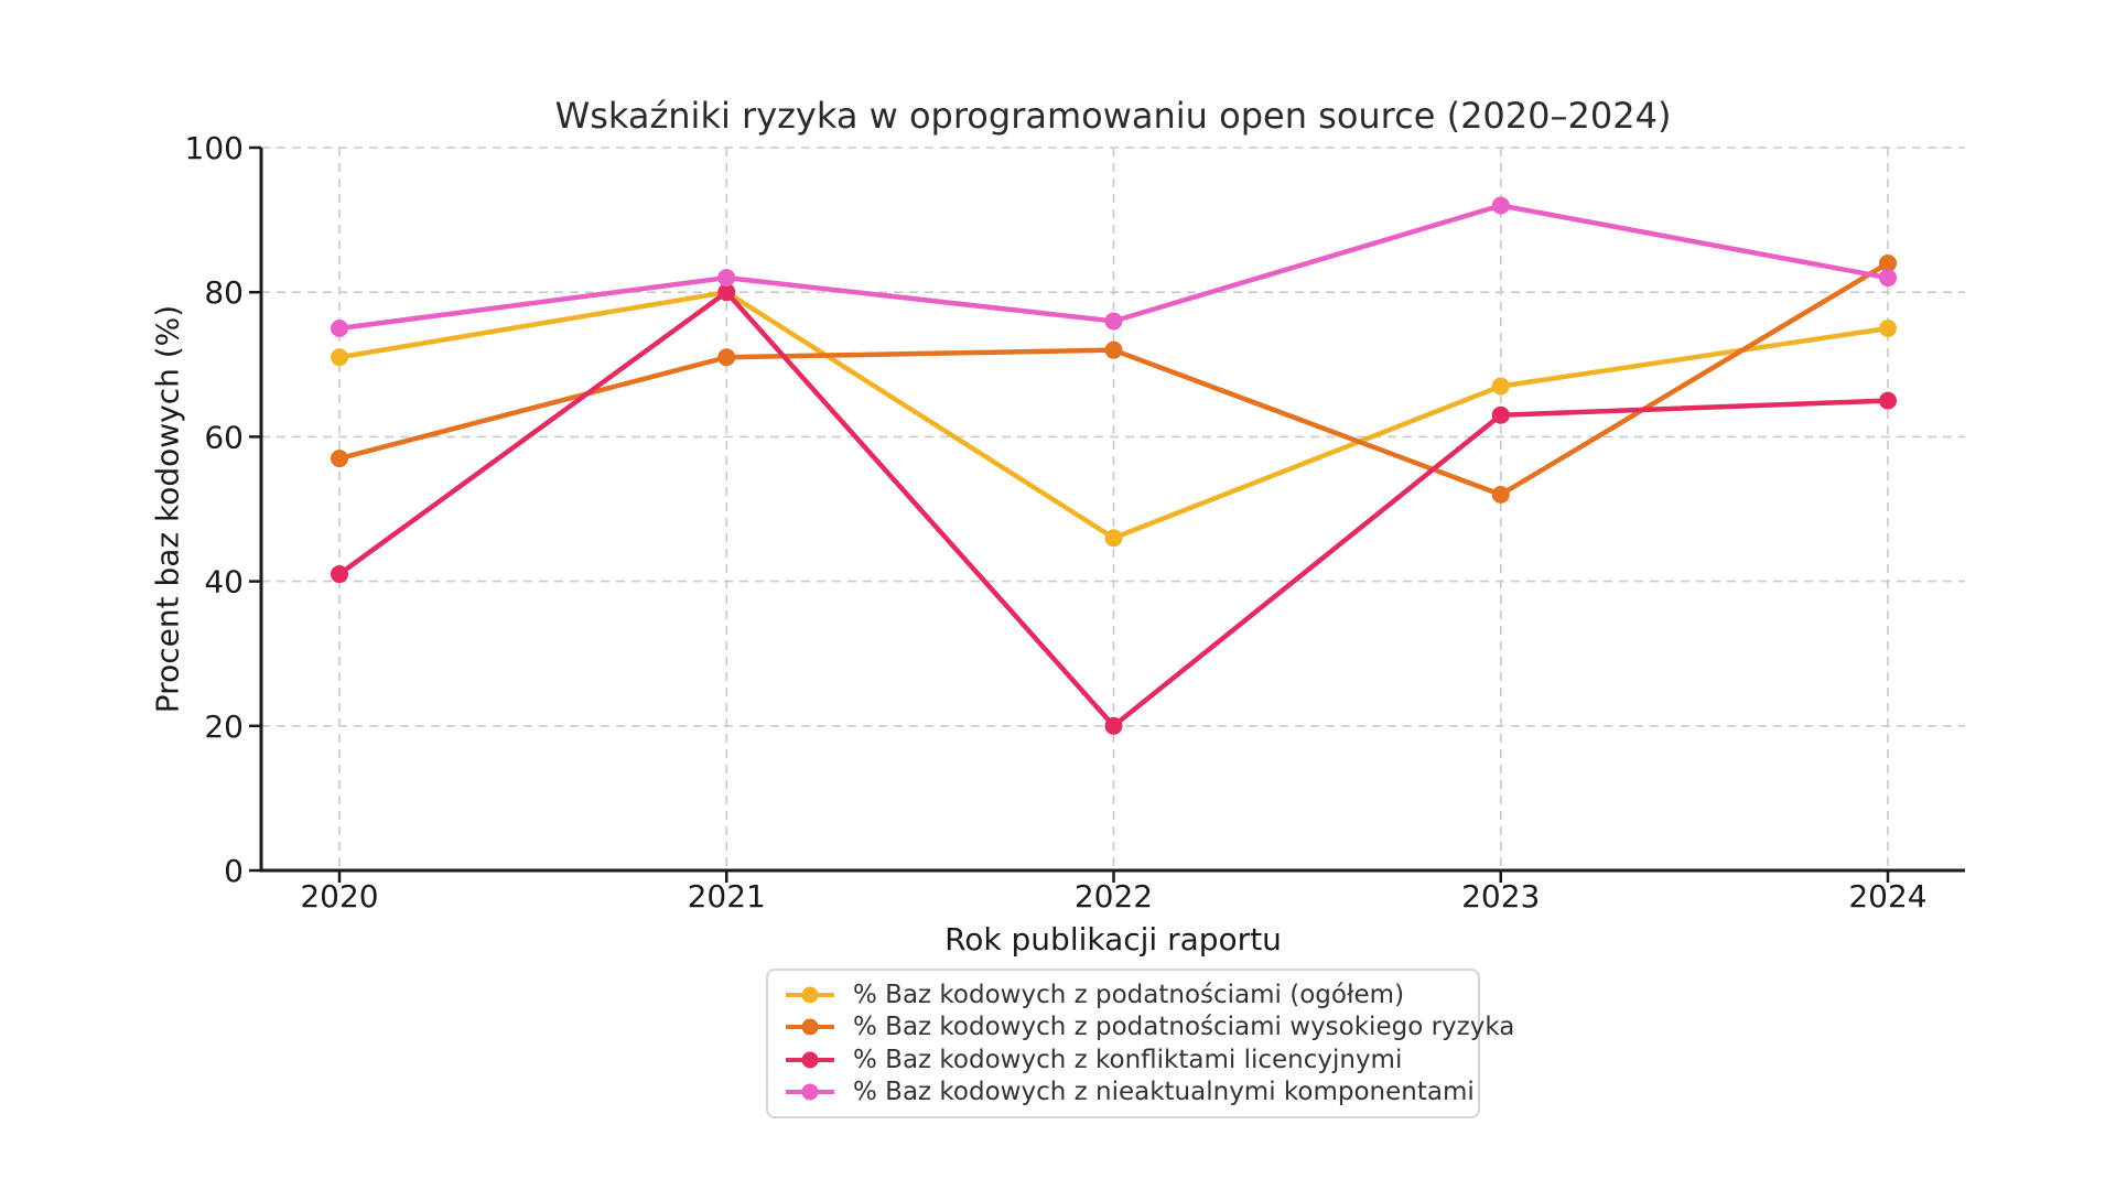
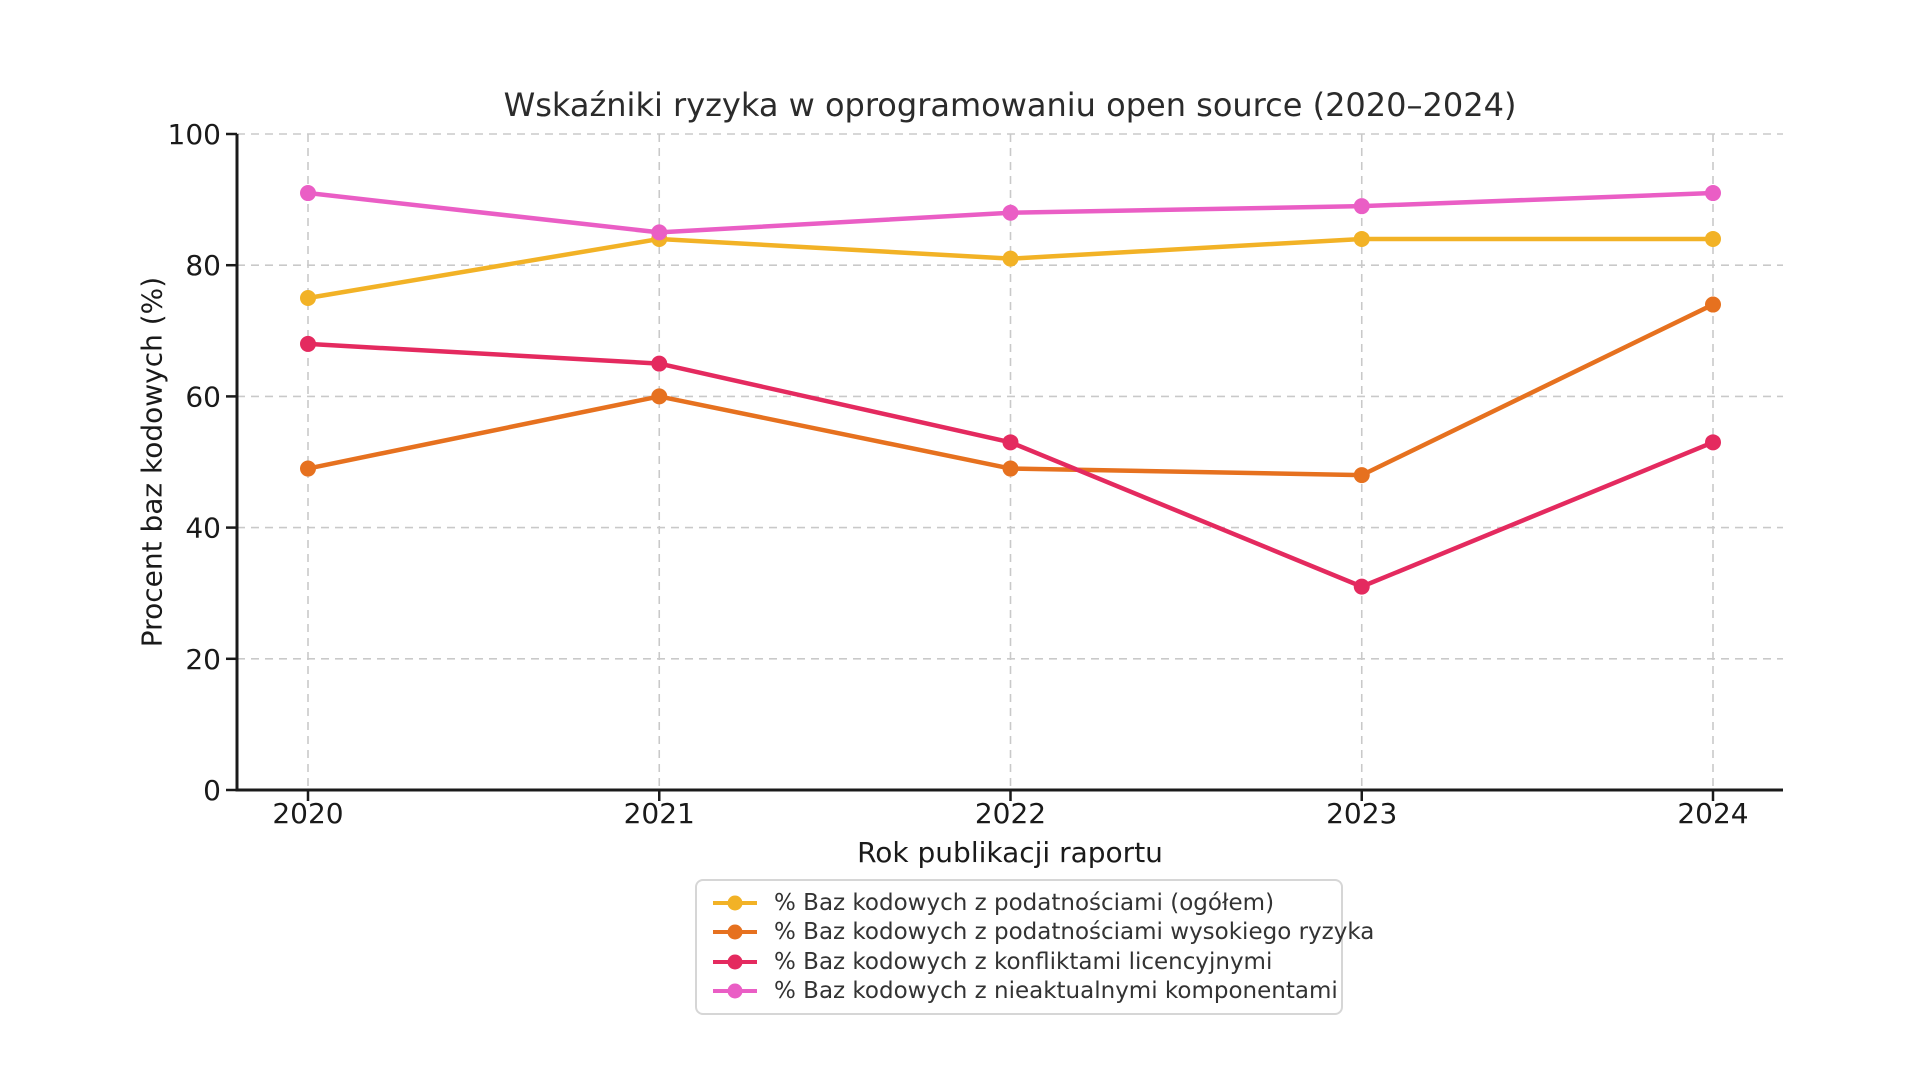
% Baz kodowych z podatnościami (ogółem)/2020: 71 -> 75
% Baz kodowych z podatnościami wysokiego ryzyka/2020: 57 -> 49
% Baz kodowych z konfliktami licencyjnymi/2020: 41 -> 68
% Baz kodowych z nieaktualnymi komponentami/2020: 75 -> 91
% Baz kodowych z podatnościami (ogółem)/2021: 80 -> 84
% Baz kodowych z podatnościami wysokiego ryzyka/2021: 71 -> 60
% Baz kodowych z konfliktami licencyjnymi/2021: 80 -> 65
% Baz kodowych z nieaktualnymi komponentami/2021: 82 -> 85
% Baz kodowych z podatnościami (ogółem)/2022: 46 -> 81
% Baz kodowych z podatnościami wysokiego ryzyka/2022: 72 -> 49
% Baz kodowych z konfliktami licencyjnymi/2022: 20 -> 53
% Baz kodowych z nieaktualnymi komponentami/2022: 76 -> 88
% Baz kodowych z podatnościami (ogółem)/2023: 67 -> 84
% Baz kodowych z podatnościami wysokiego ryzyka/2023: 52 -> 48
% Baz kodowych z konfliktami licencyjnymi/2023: 63 -> 31
% Baz kodowych z nieaktualnymi komponentami/2023: 92 -> 89
% Baz kodowych z podatnościami (ogółem)/2024: 75 -> 84
% Baz kodowych z podatnościami wysokiego ryzyka/2024: 84 -> 74
% Baz kodowych z konfliktami licencyjnymi/2024: 65 -> 53
% Baz kodowych z nieaktualnymi komponentami/2024: 82 -> 91
